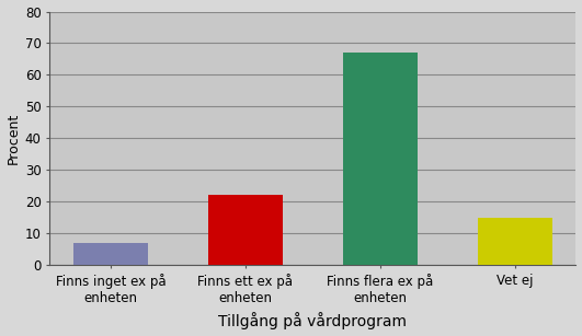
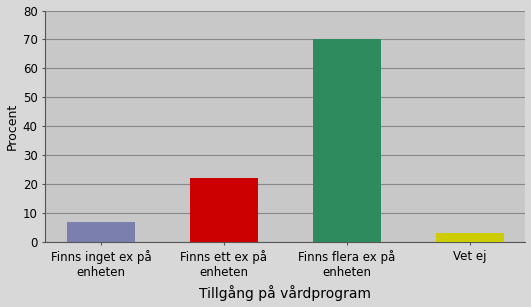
Finns flera ex på enheten: 67 -> 70
Vet ej: 15 -> 3
